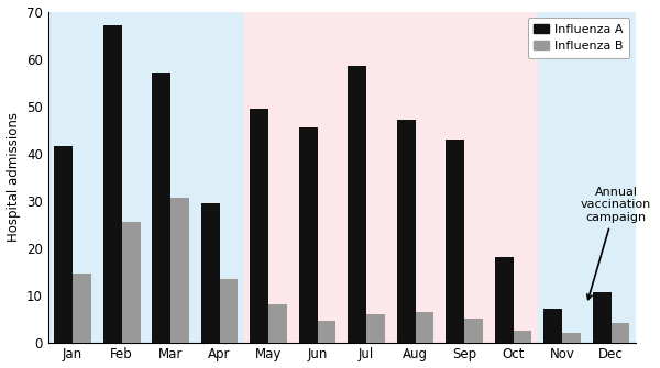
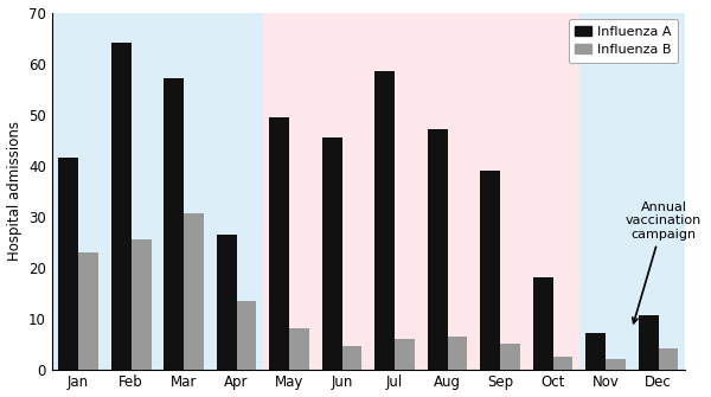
Influenza B/Jan: 14.5 -> 23.0
Influenza A/Feb: 67.0 -> 64.0
Influenza A/Apr: 29.5 -> 26.5
Influenza A/Sep: 43.0 -> 39.0
